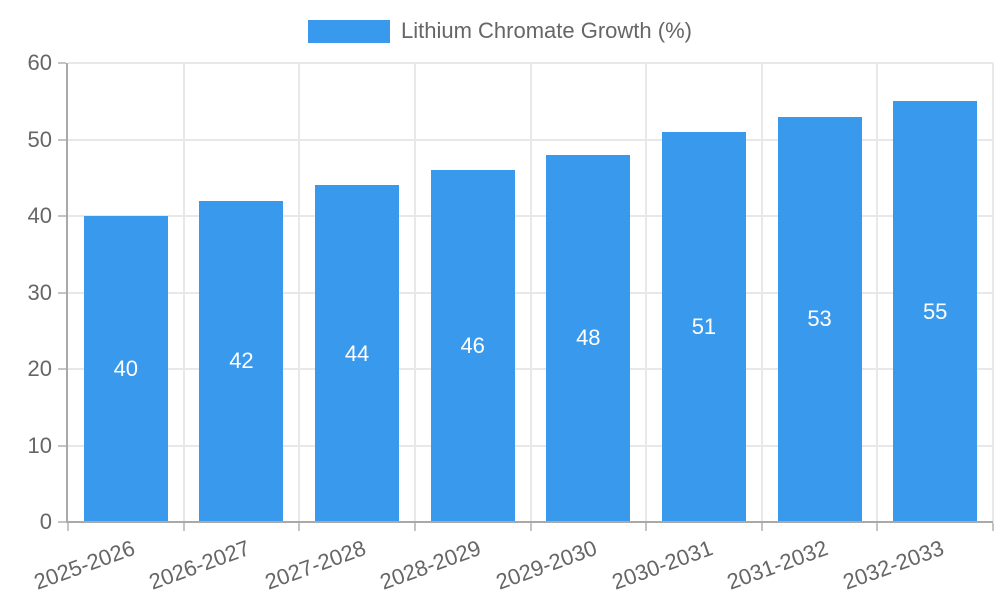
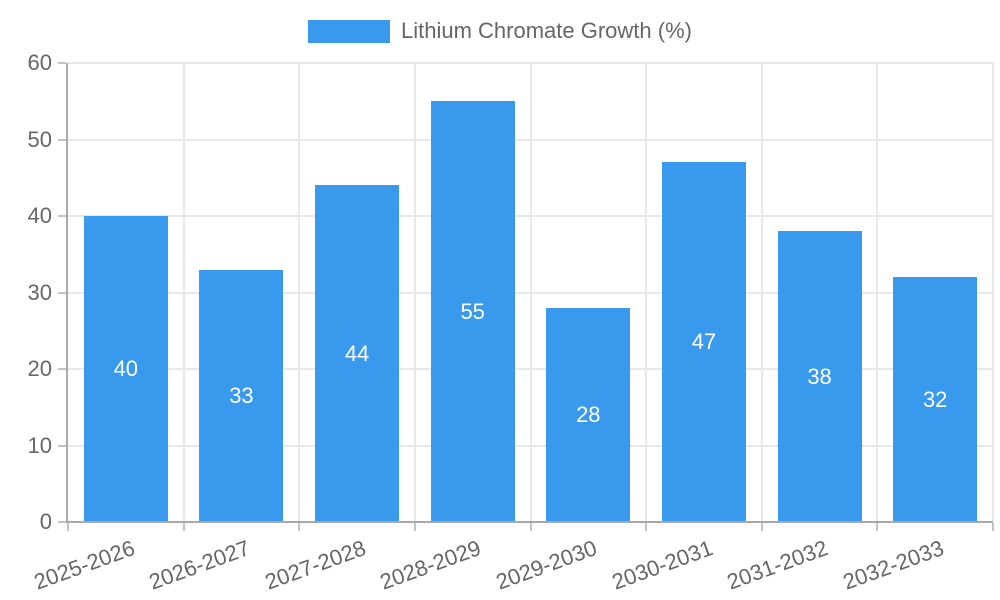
2026-2027: 42 -> 33
2028-2029: 46 -> 55
2029-2030: 48 -> 28
2030-2031: 51 -> 47
2031-2032: 53 -> 38
2032-2033: 55 -> 32
